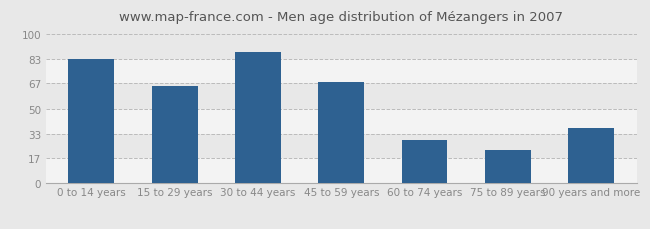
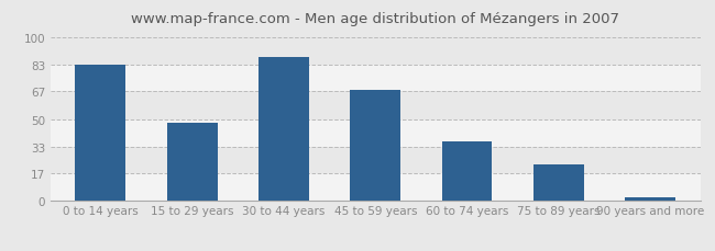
15 to 29 years: 65 -> 48
60 to 74 years: 29 -> 36
90 years and more: 37 -> 2
